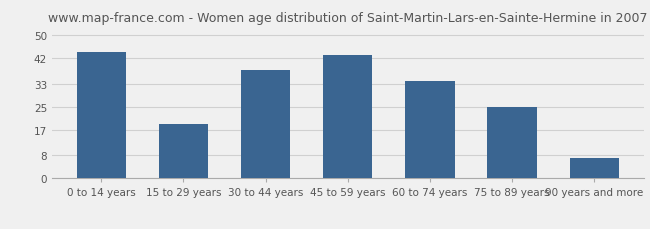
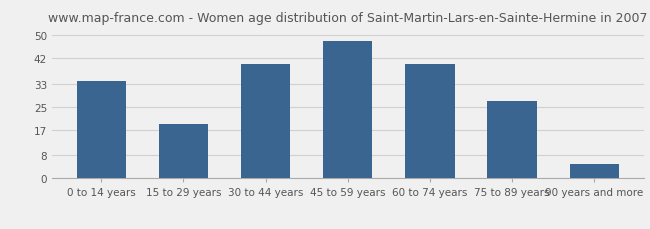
0 to 14 years: 44 -> 34
30 to 44 years: 38 -> 40
45 to 59 years: 43 -> 48
60 to 74 years: 34 -> 40
75 to 89 years: 25 -> 27
90 years and more: 7 -> 5
